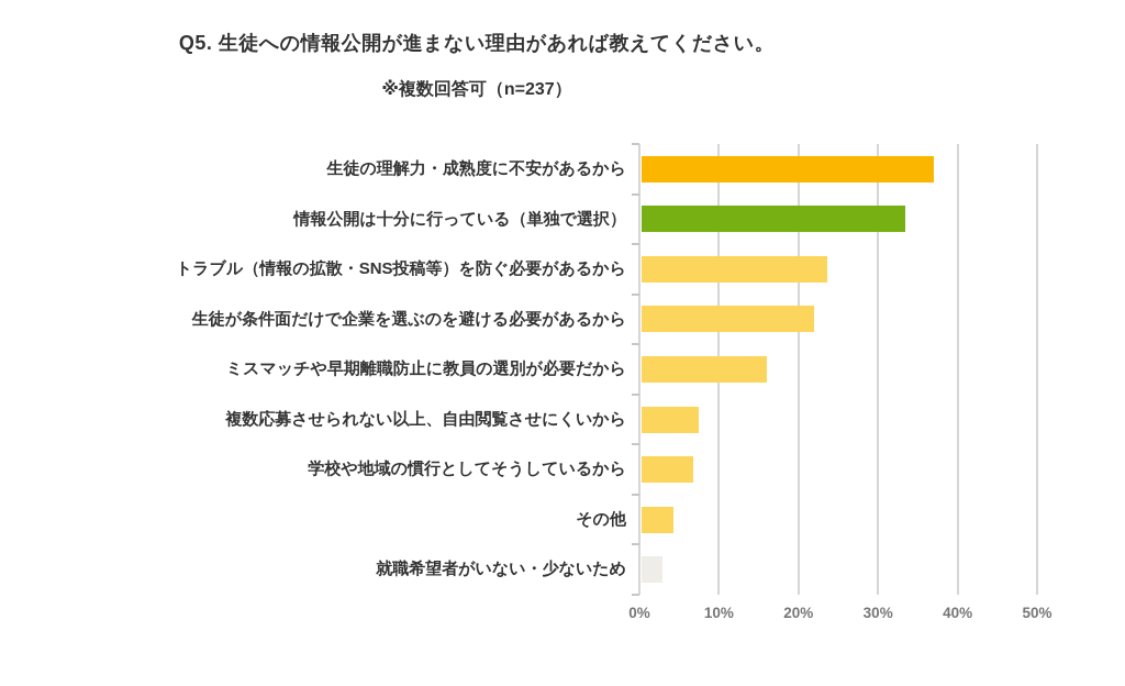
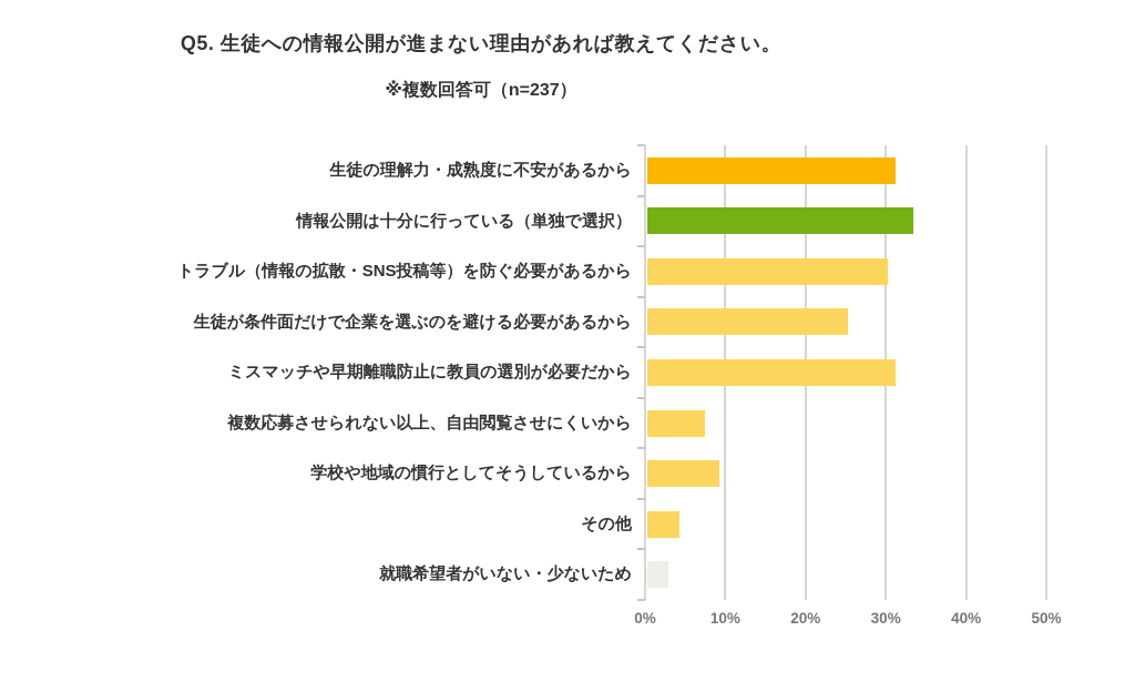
生徒の理解力・成熟度に不安があるから: 37% -> 31%
トラブル（情報の拡散・SNS投稿等）を防ぐ必要があるから: 23% -> 30%
生徒が条件面だけで企業を選ぶのを避ける必要があるから: 22% -> 25%
ミスマッチや早期離職防止に教員の選別が必要だから: 16% -> 31%
学校や地域の慣行としてそうしているから: 6% -> 9%
